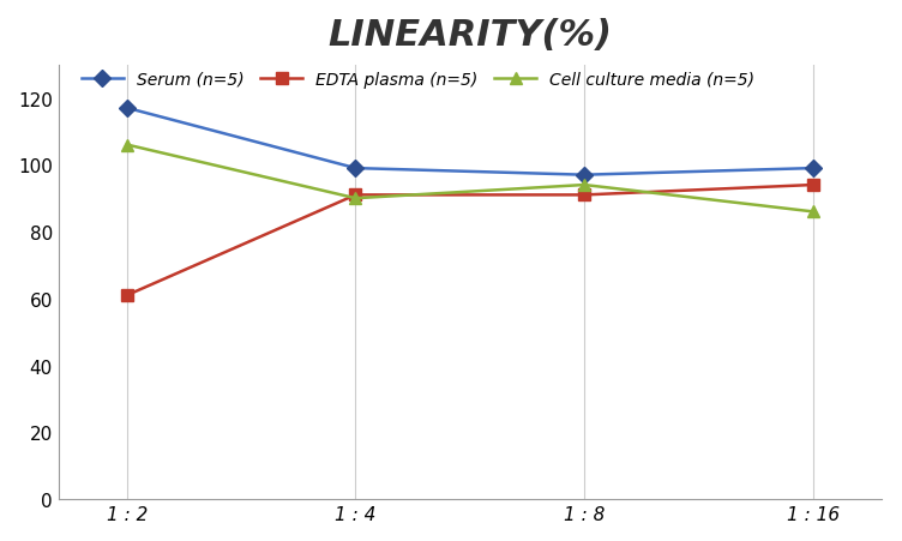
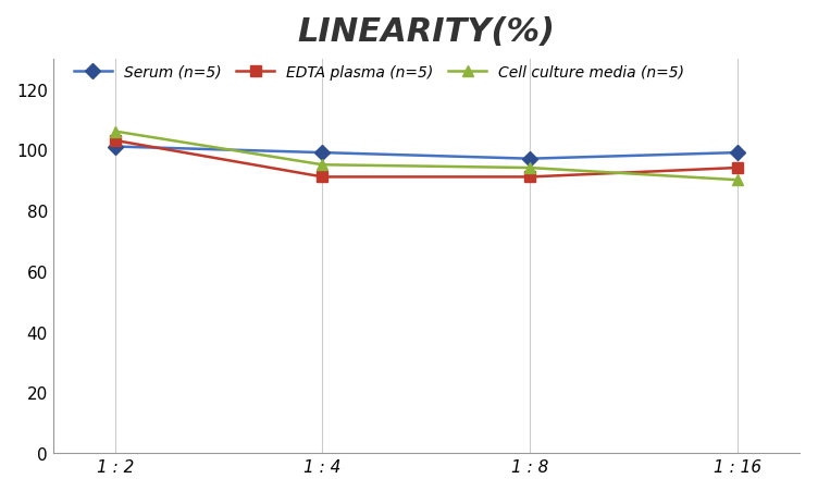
Serum (n=5)/1 : 2: 117 -> 101
EDTA plasma (n=5)/1 : 2: 61 -> 103
Cell culture media (n=5)/1 : 4: 90 -> 95
Cell culture media (n=5)/1 : 16: 86 -> 90
